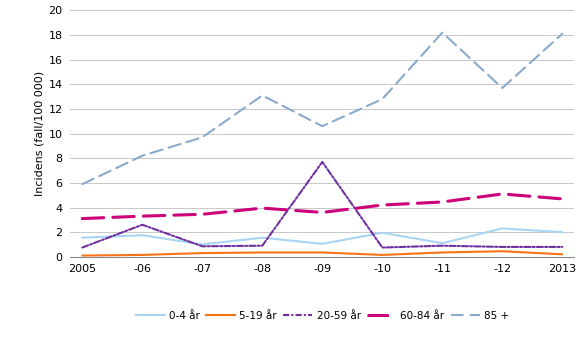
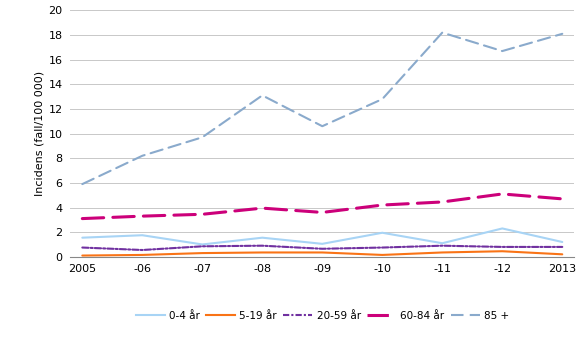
20-59 år/-06: 2.6 -> 0.6
20-59 år/-09: 7.7 -> 0.7
85 +/-12: 13.7 -> 16.7
0-4 år/2013: 2.0 -> 1.2
